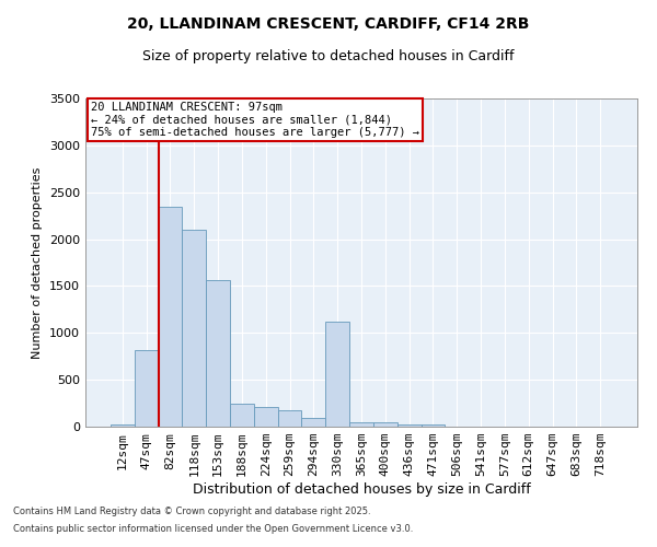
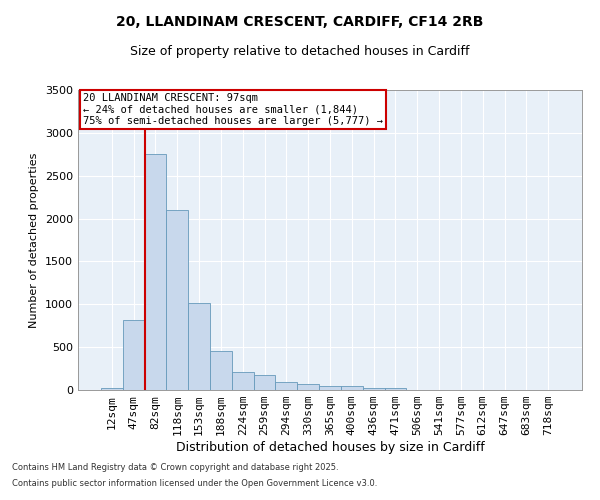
82sqm: 2340 -> 2750
153sqm: 1560 -> 1020
188sqm: 240 -> 450
330sqm: 1120 -> 60
